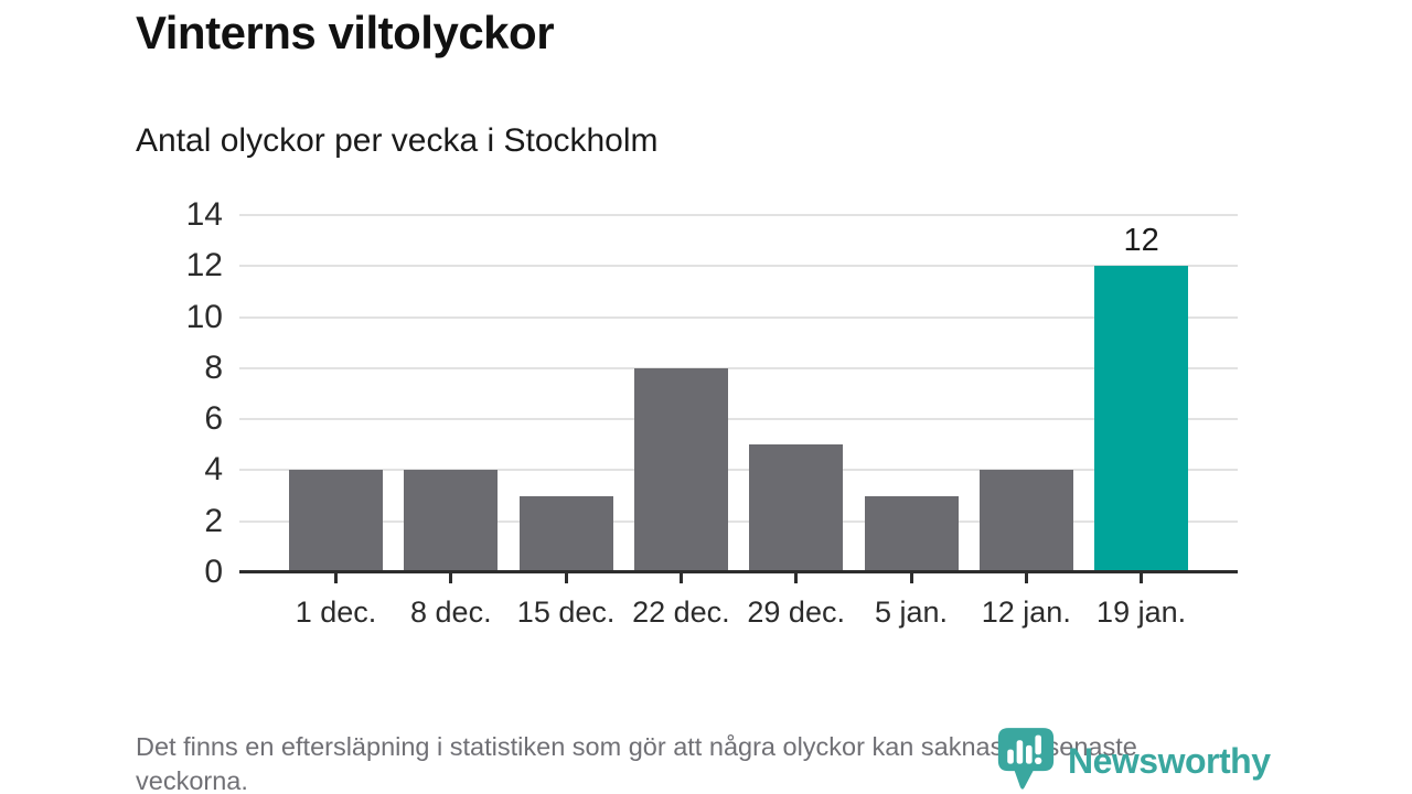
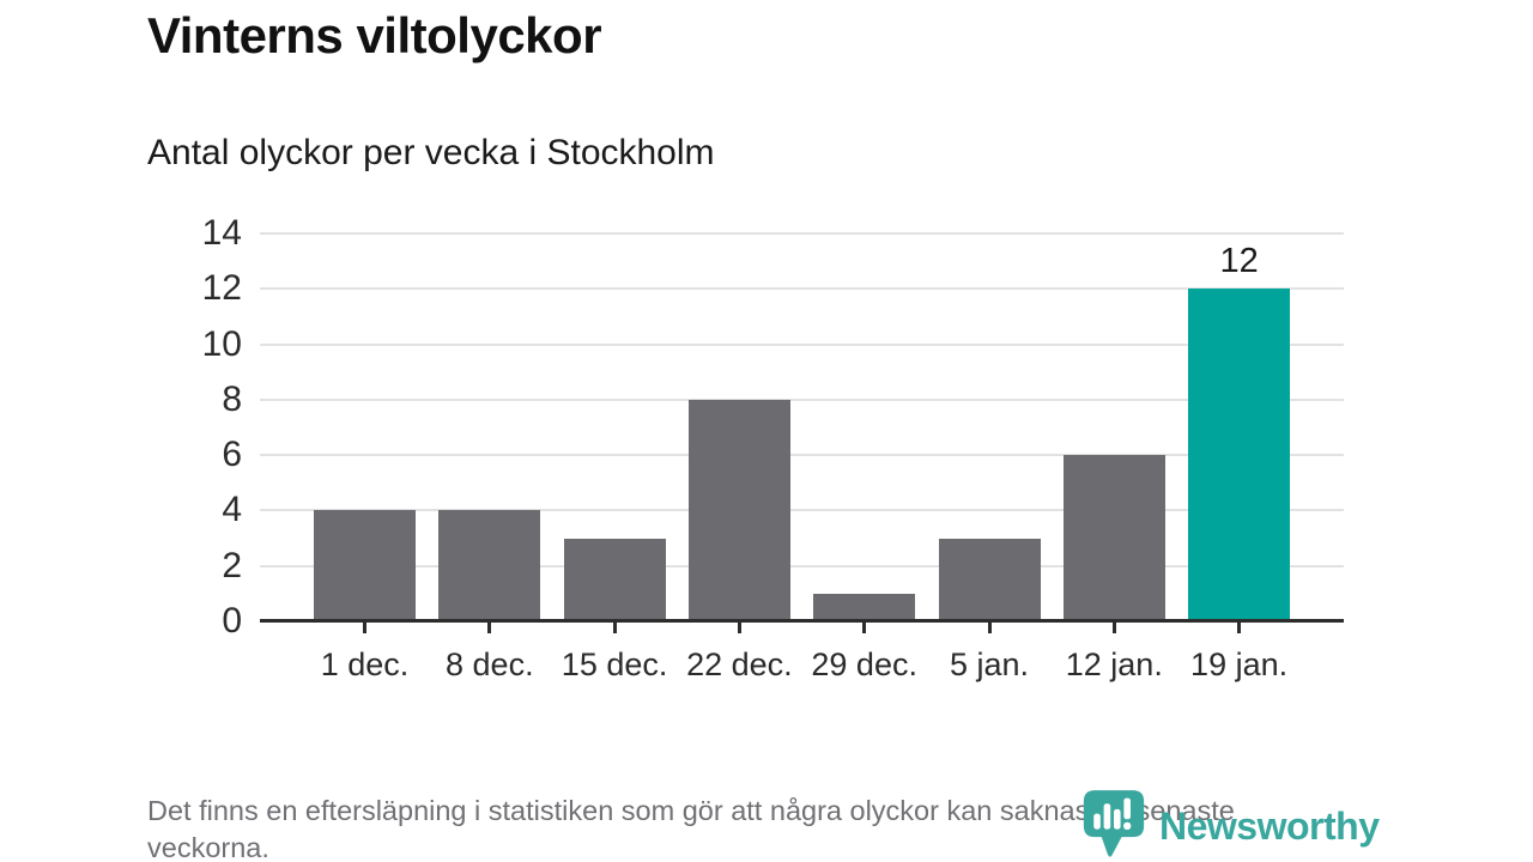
29 dec.: 5 -> 1
12 jan.: 4 -> 6
